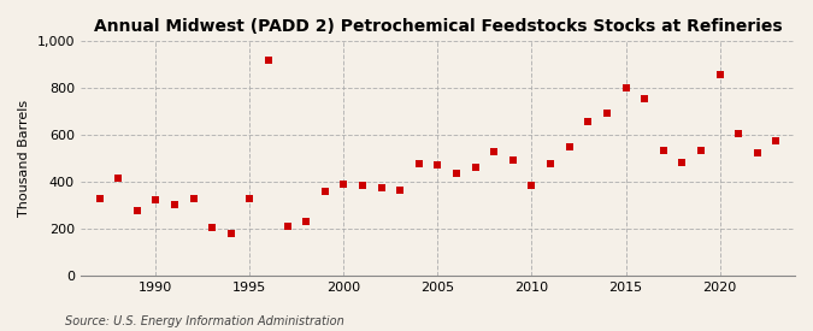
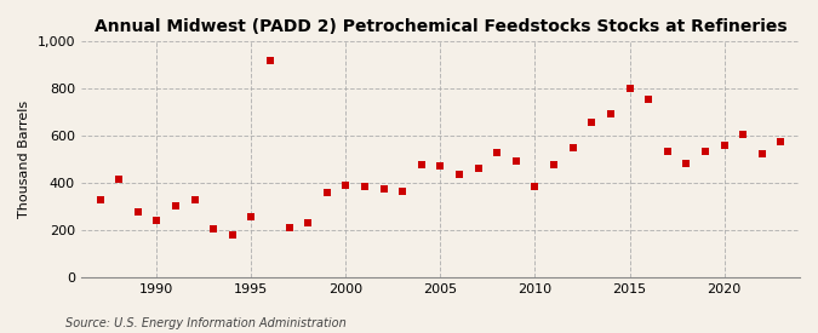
1990: 320 -> 240
1995: 330 -> 260
2020: 860 -> 560
